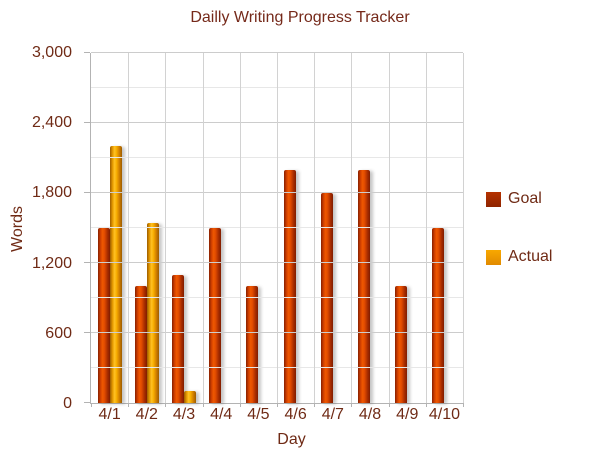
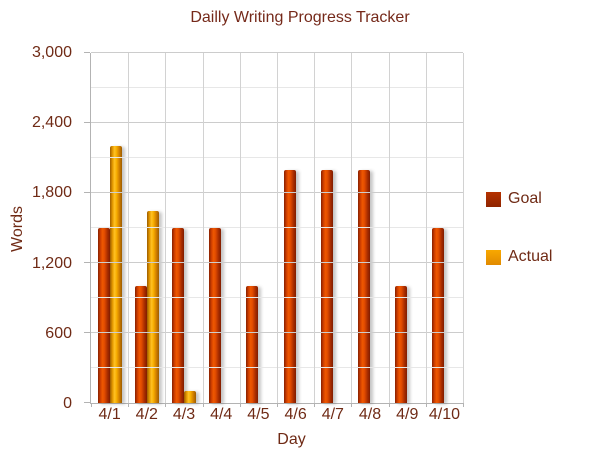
Actual/4/2: 1540 -> 1650
Goal/4/3: 1100 -> 1500
Goal/4/7: 1800 -> 2000
